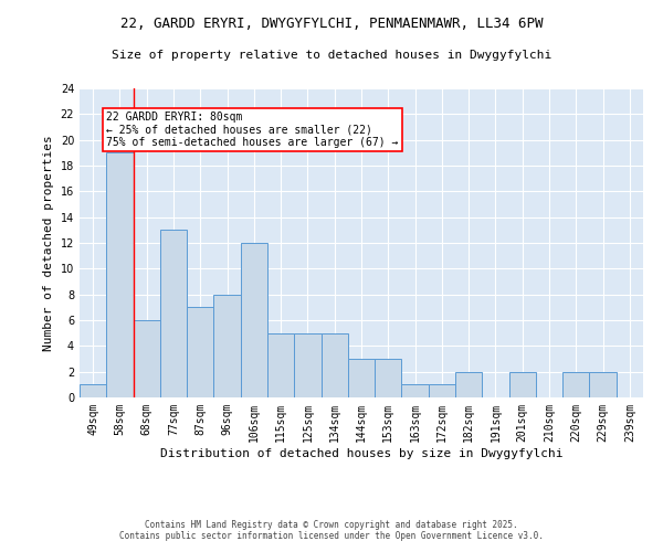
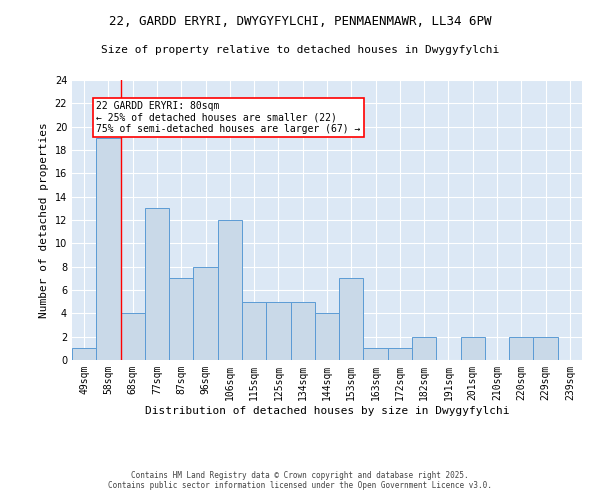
68sqm: 6 -> 4
144sqm: 3 -> 4
153sqm: 3 -> 7
